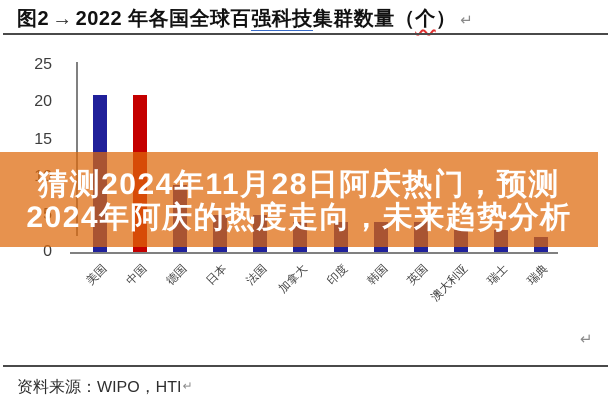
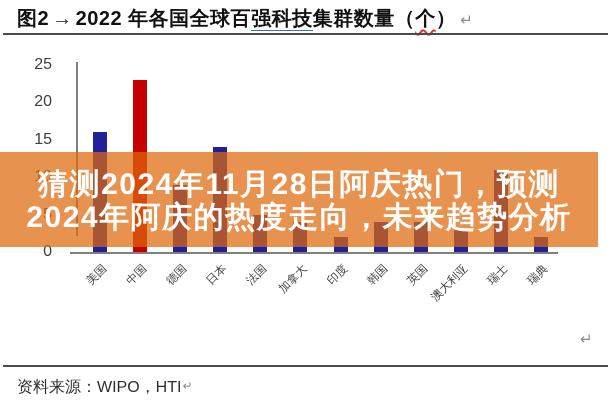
美国: 21 -> 16
中国: 21 -> 23
日本: 5 -> 14
印度: 4 -> 2
瑞士: 3 -> 11
